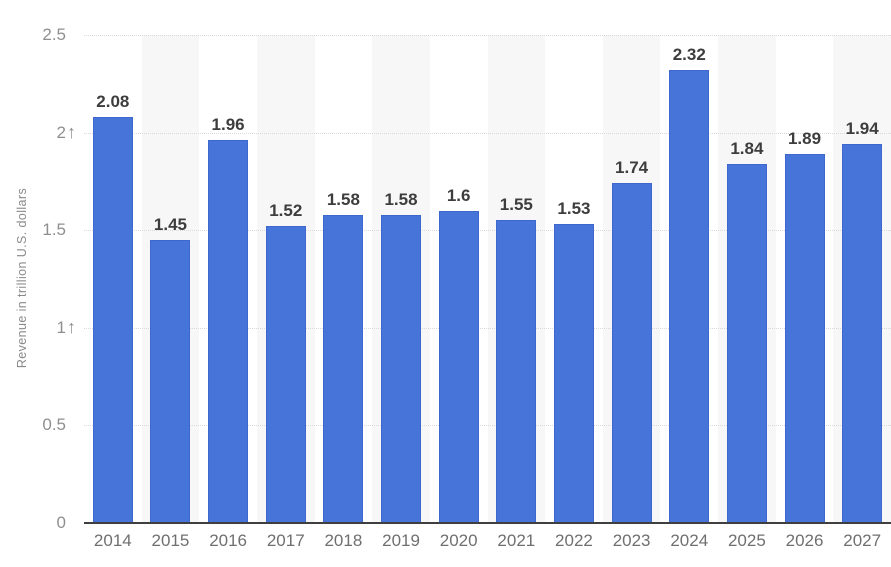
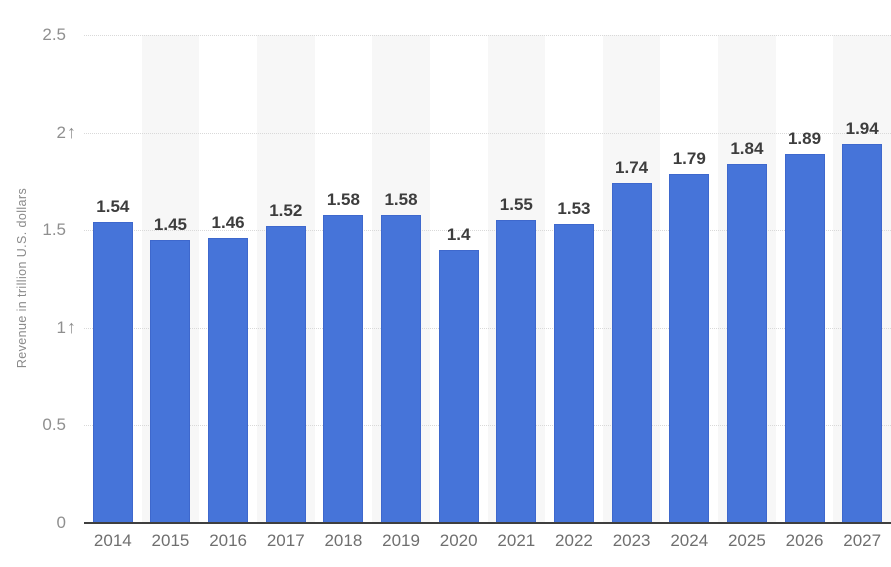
2014: 2.08 -> 1.54
2016: 1.96 -> 1.46
2020: 1.6 -> 1.4
2024: 2.32 -> 1.79
